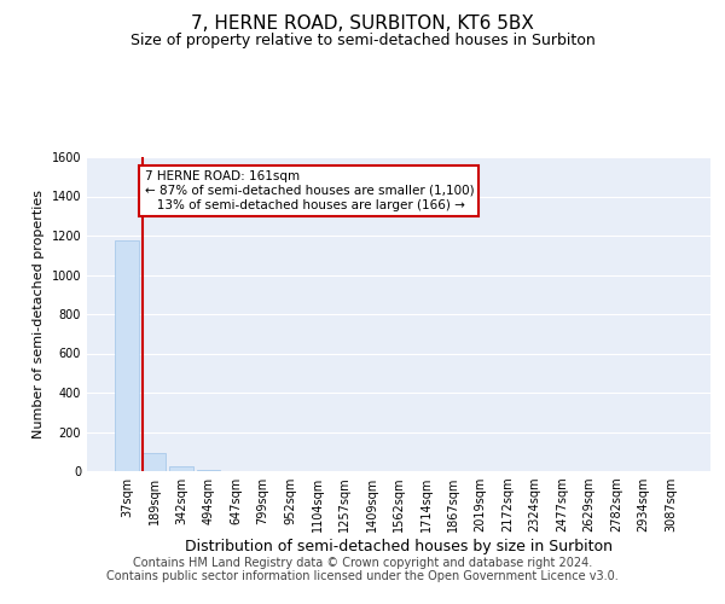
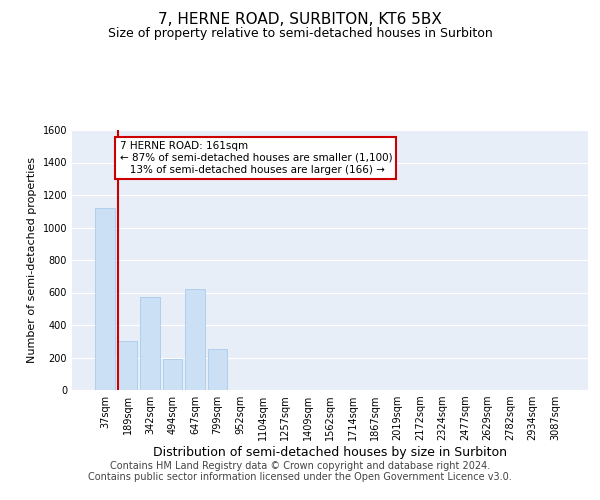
37sqm: 1180 -> 1120
189sqm: 90 -> 300
342sqm: 20 -> 570
494sqm: 0 -> 190
647sqm: 0 -> 620
799sqm: 0 -> 250
